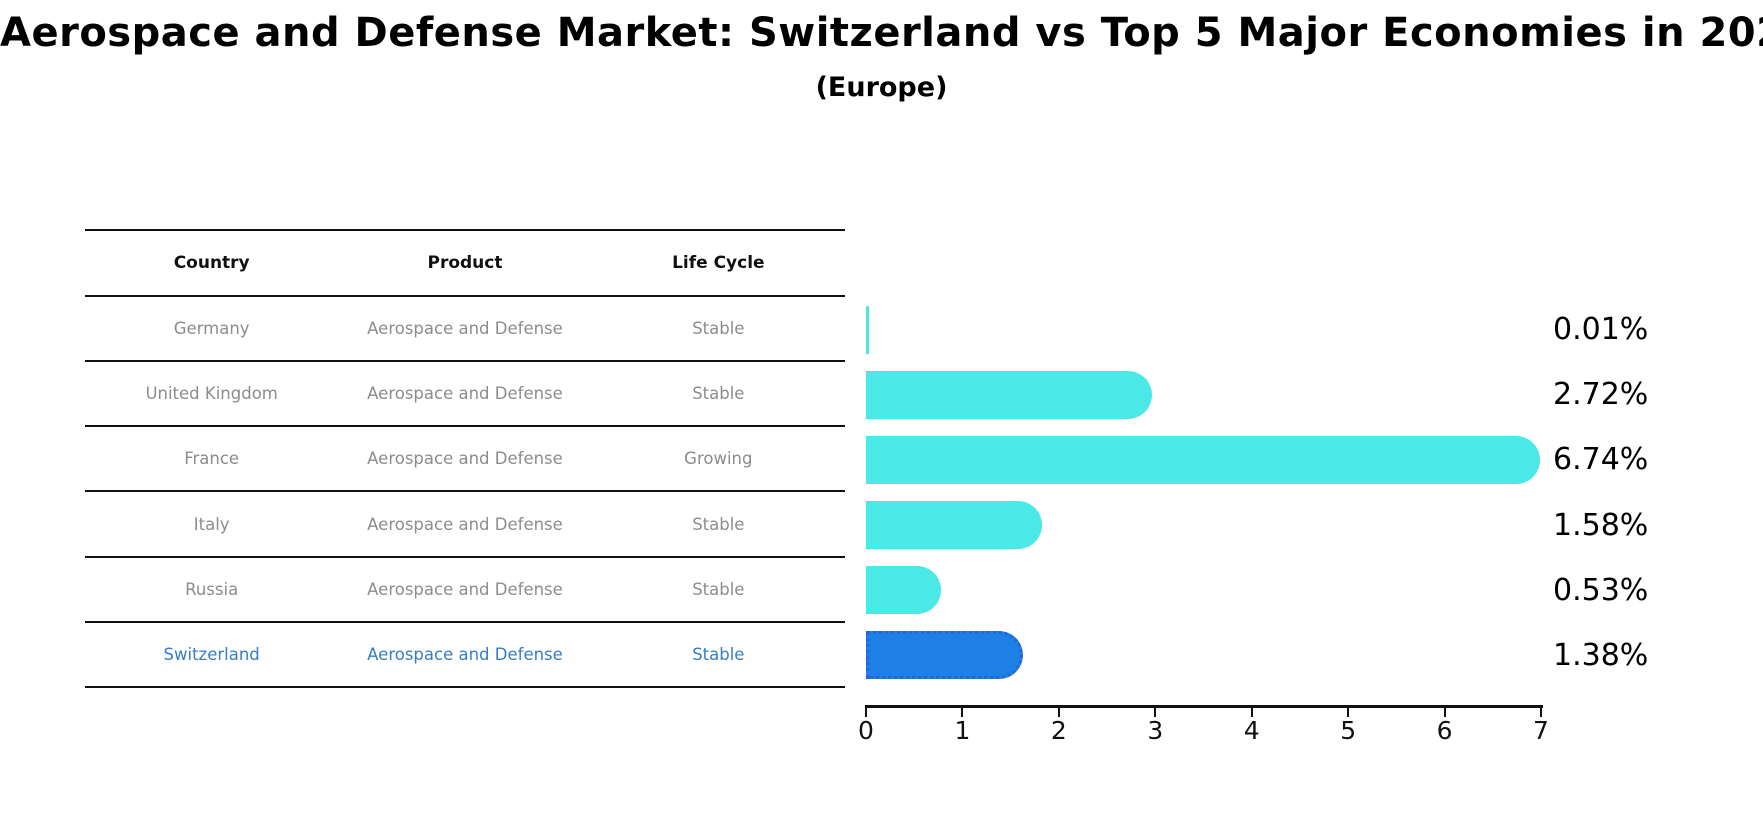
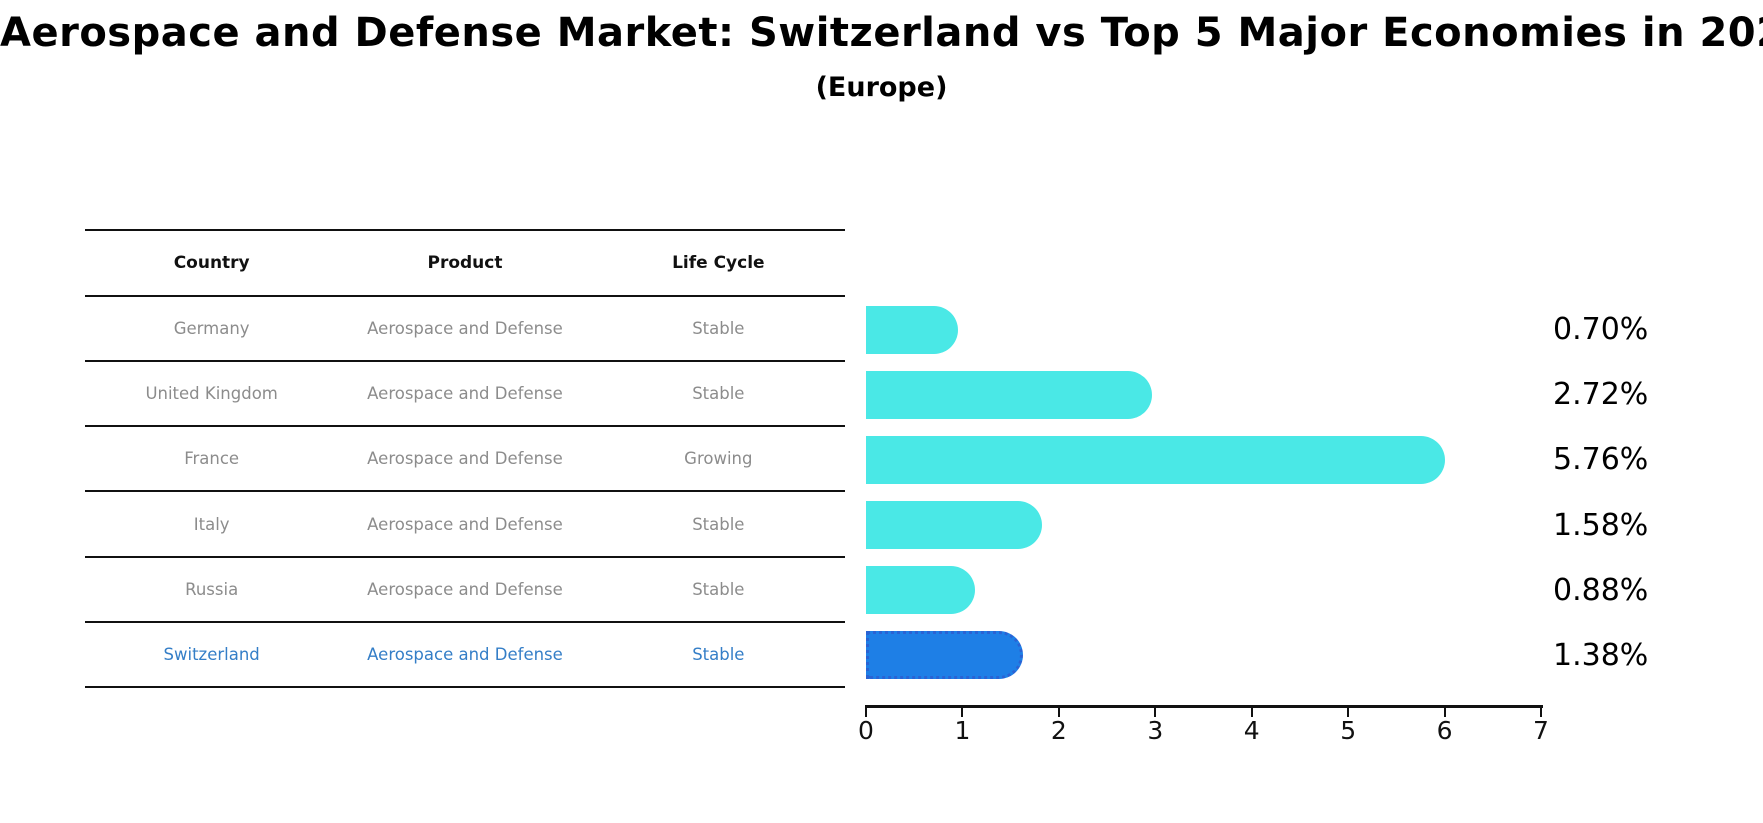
Germany: 0.01% -> 0.70%
France: 6.74% -> 5.76%
Russia: 0.53% -> 0.88%
